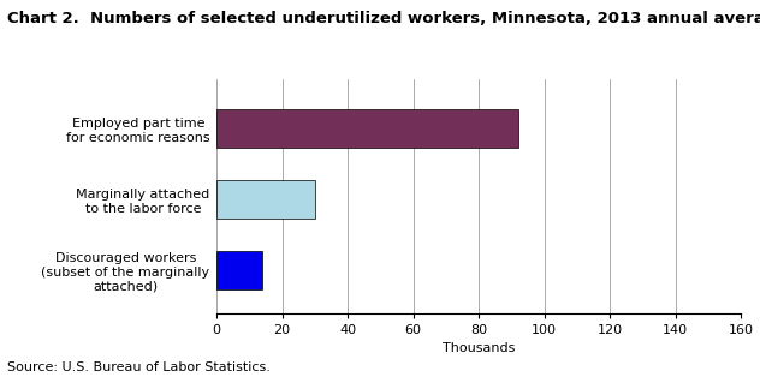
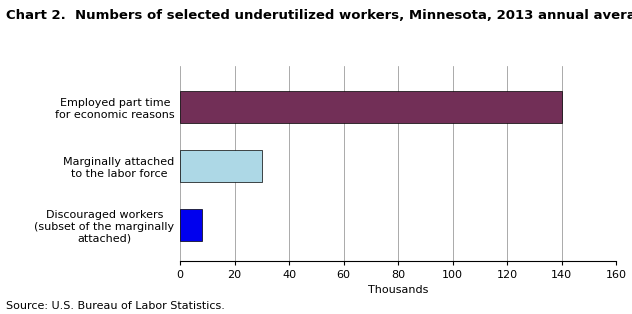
Employed part time for economic reasons: 92 -> 140
Discouraged workers (subset of the marginally attached): 14 -> 8
